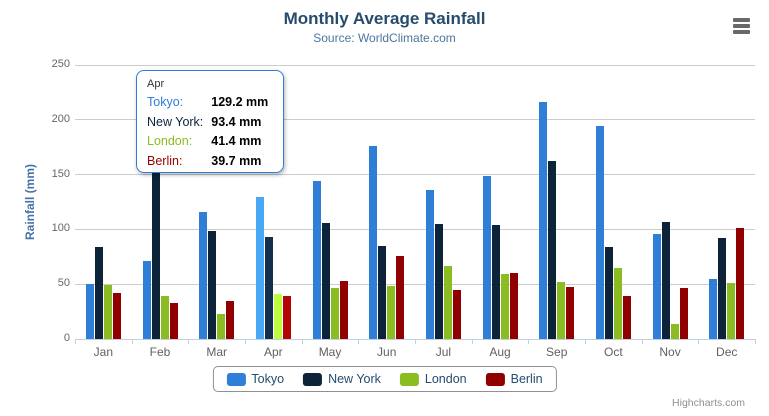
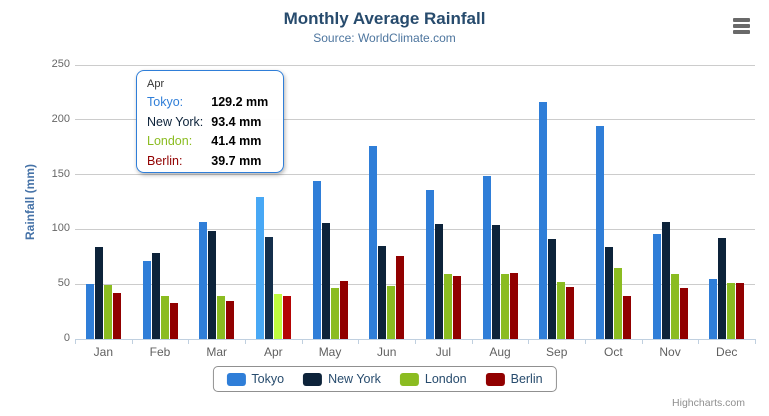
New York/Feb: 158 -> 79
Tokyo/Mar: 116 -> 106
London/Mar: 23 -> 39
London/Jul: 67 -> 59
Berlin/Jul: 45 -> 57
New York/Sep: 162 -> 91
London/Nov: 14 -> 59
Berlin/Dec: 101 -> 51
